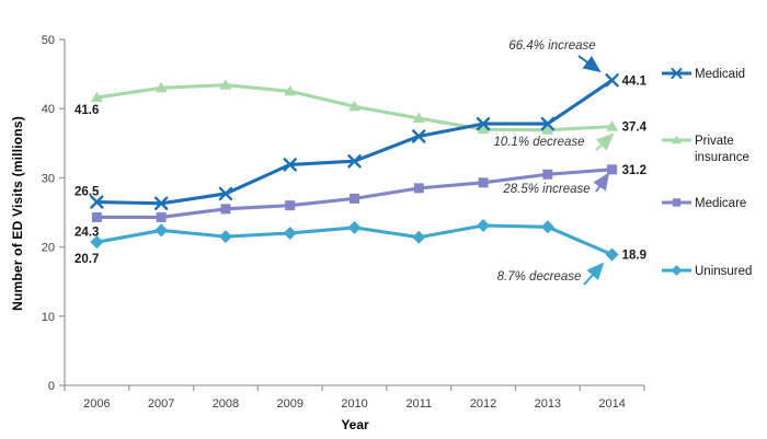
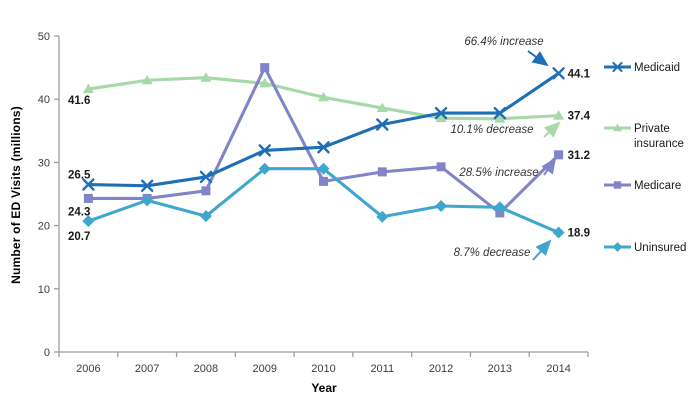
Uninsured/2007: 22 -> 24
Medicare/2009: 26 -> 45
Uninsured/2009: 22 -> 29
Uninsured/2010: 23 -> 29
Medicare/2013: 30 -> 22
